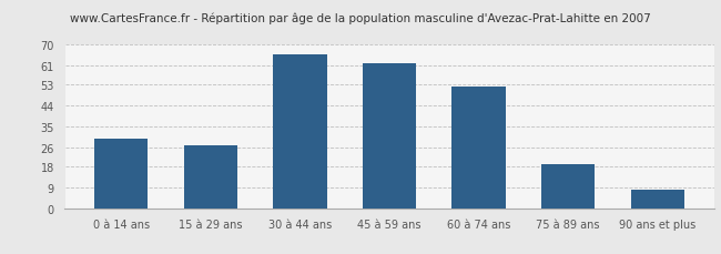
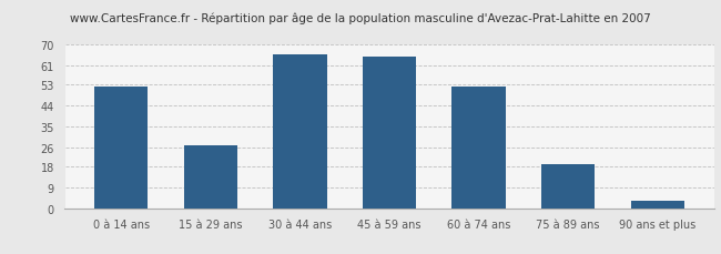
0 à 14 ans: 30 -> 52
45 à 59 ans: 62 -> 65
90 ans et plus: 8 -> 3
